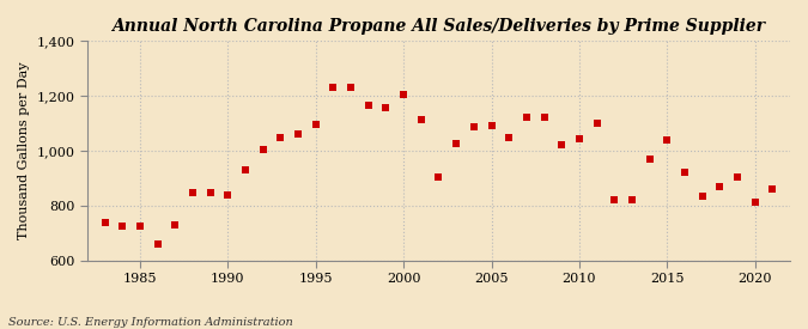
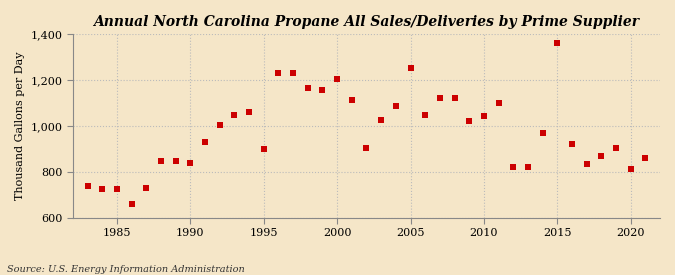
1995: 1,095 -> 900
2005: 1,090 -> 1,255
2015: 1,040 -> 1,360
